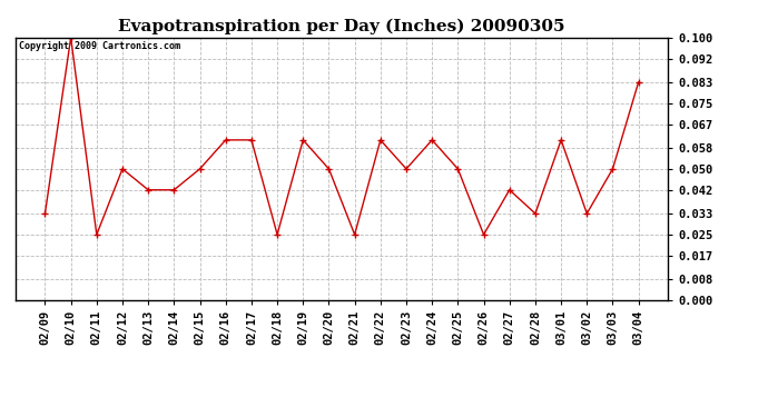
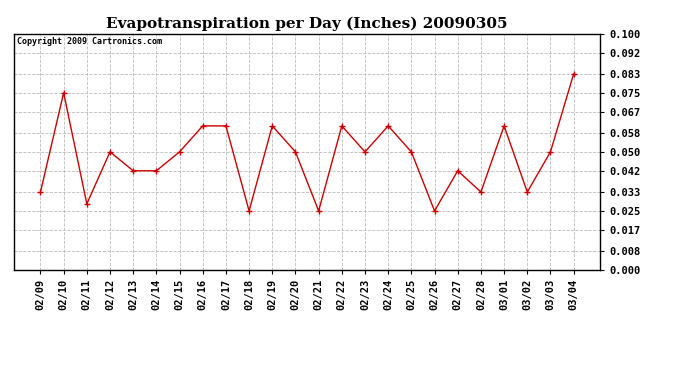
02/10: 0.100 -> 0.075
02/11: 0.025 -> 0.028
